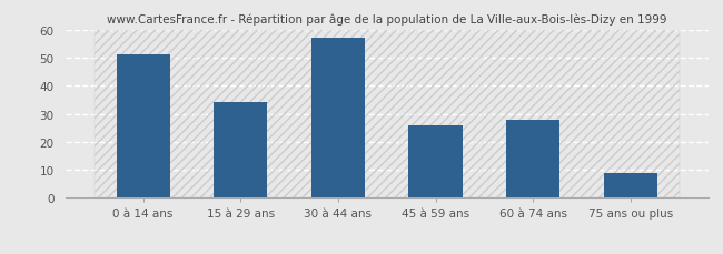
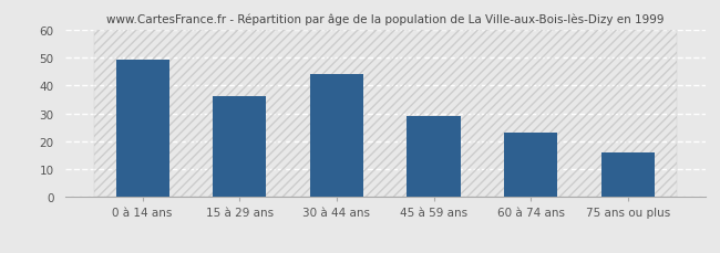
0 à 14 ans: 51 -> 49
15 à 29 ans: 34 -> 36
30 à 44 ans: 57 -> 44
45 à 59 ans: 26 -> 29
60 à 74 ans: 28 -> 23
75 ans ou plus: 9 -> 16
